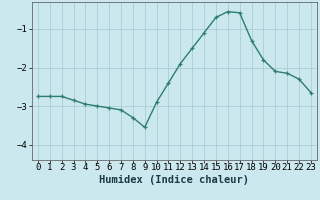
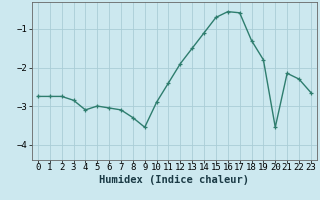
4: -2.95 -> -3.10
20: -2.10 -> -3.55
